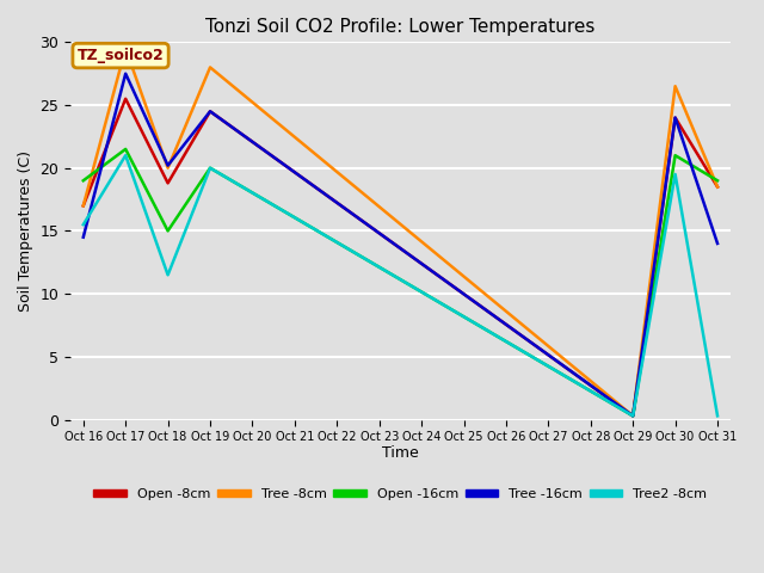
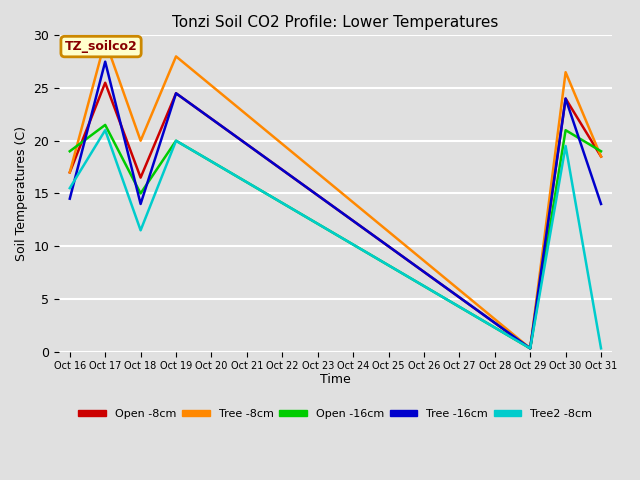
Open -8cm/Oct 18: 18.8 -> 16.5
Tree -16cm/Oct 18: 20.2 -> 14.0
